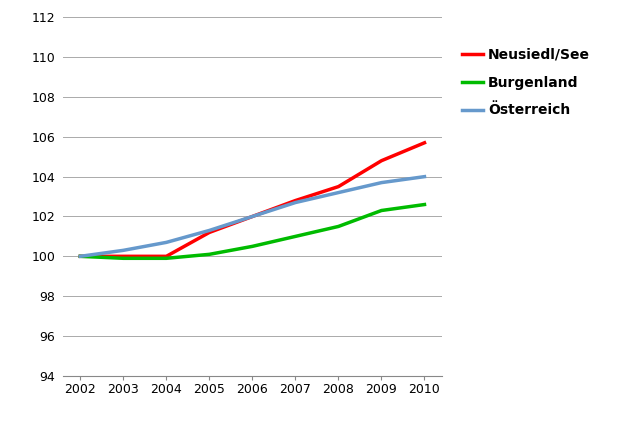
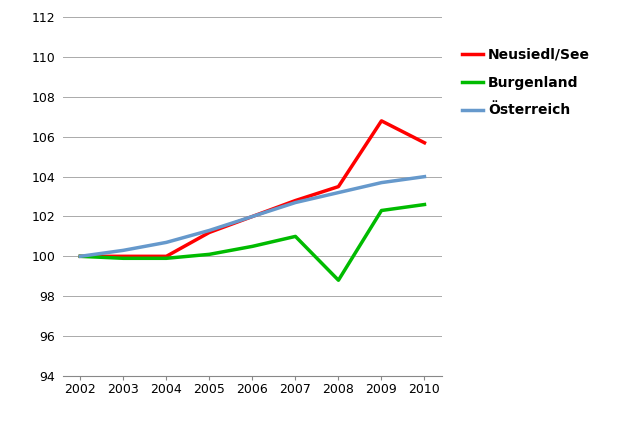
Burgenland/2008: 101.5 -> 98.8
Neusiedl/See/2009: 104.8 -> 106.8
